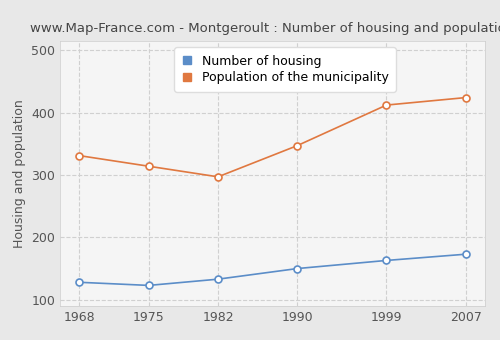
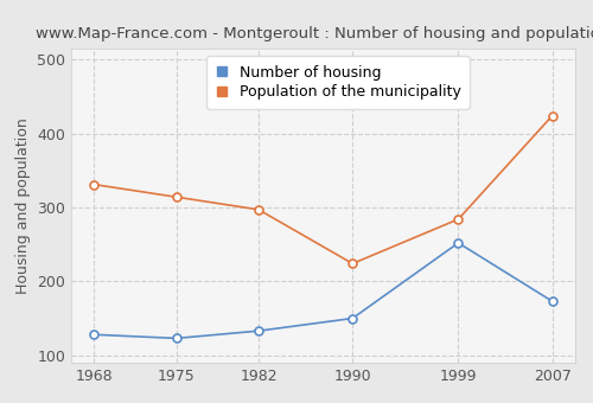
Population of the municipality/1990: 347 -> 224
Number of housing/1999: 163 -> 252
Population of the municipality/1999: 412 -> 284
